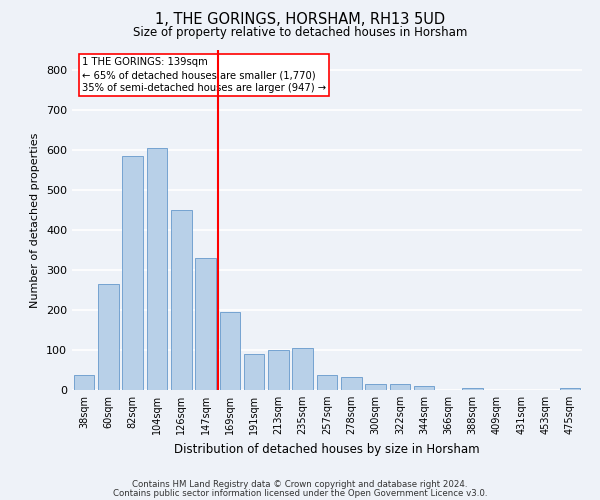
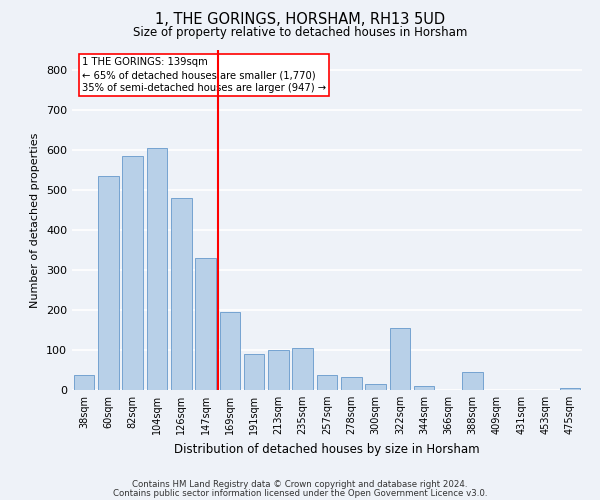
60sqm: 265 -> 535
126sqm: 450 -> 480
322sqm: 15 -> 155
388sqm: 6 -> 45
